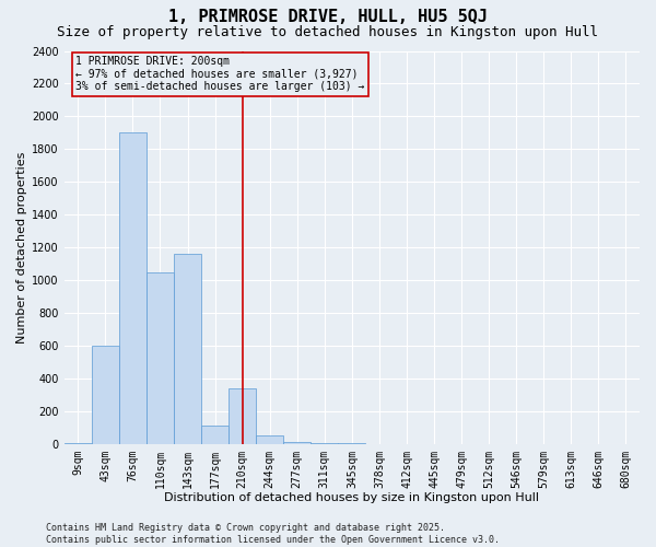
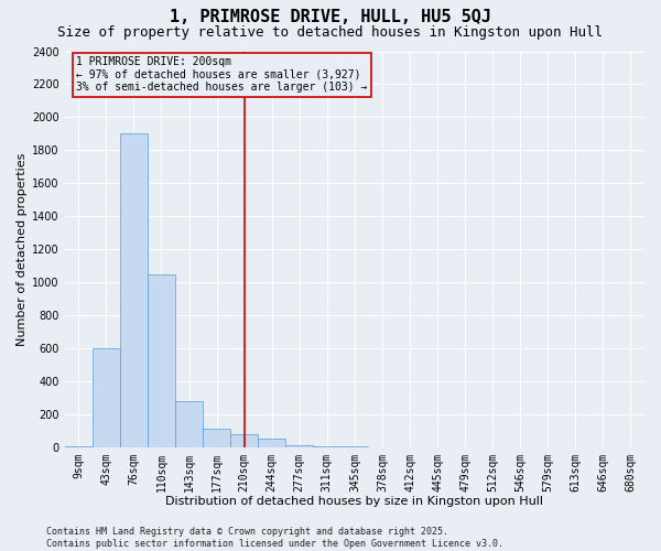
143sqm: 1160 -> 280
210sqm: 340 -> 80
